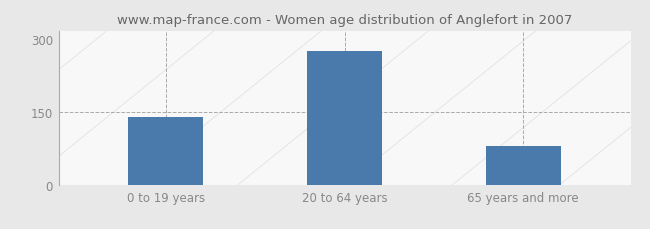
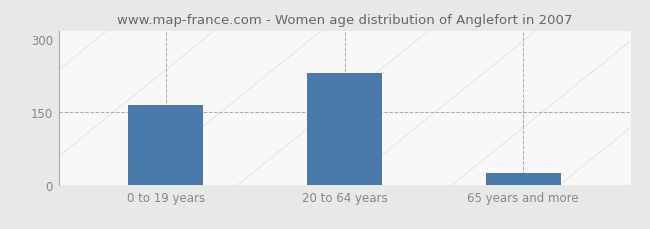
0 to 19 years: 140 -> 165
20 to 64 years: 275 -> 230
65 years and more: 80 -> 25
